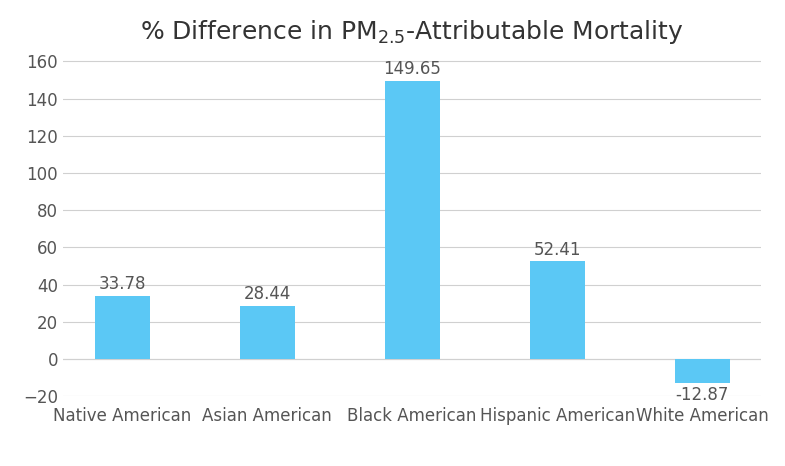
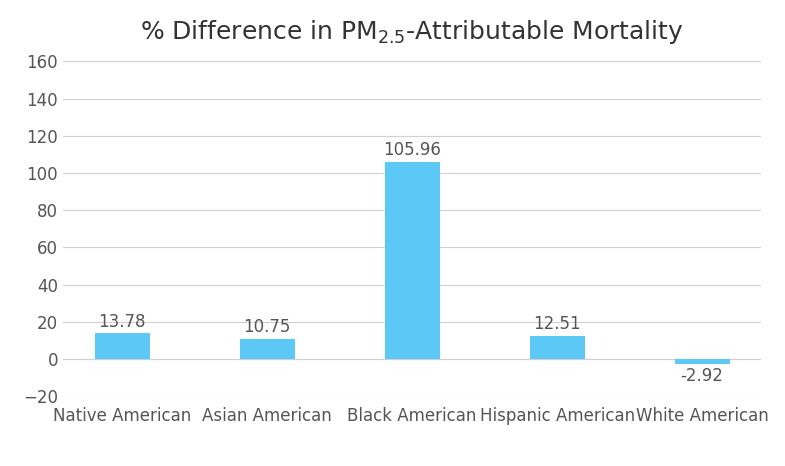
Native American: 33.78 -> 13.78
Asian American: 28.44 -> 10.75
Black American: 149.65 -> 105.96
Hispanic American: 52.41 -> 12.51
White American: -12.87 -> -2.92
